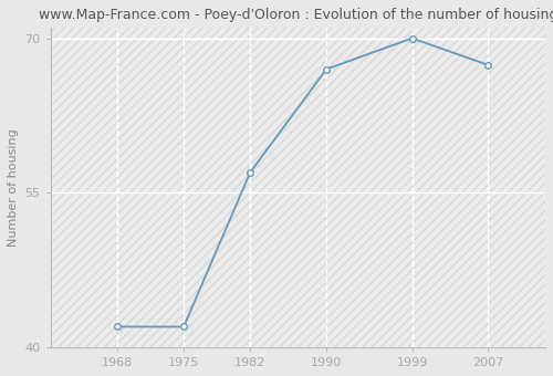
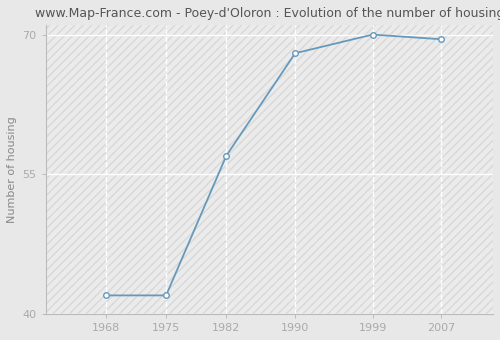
1990: 67.0 -> 68.0
2007: 67.4 -> 69.5
